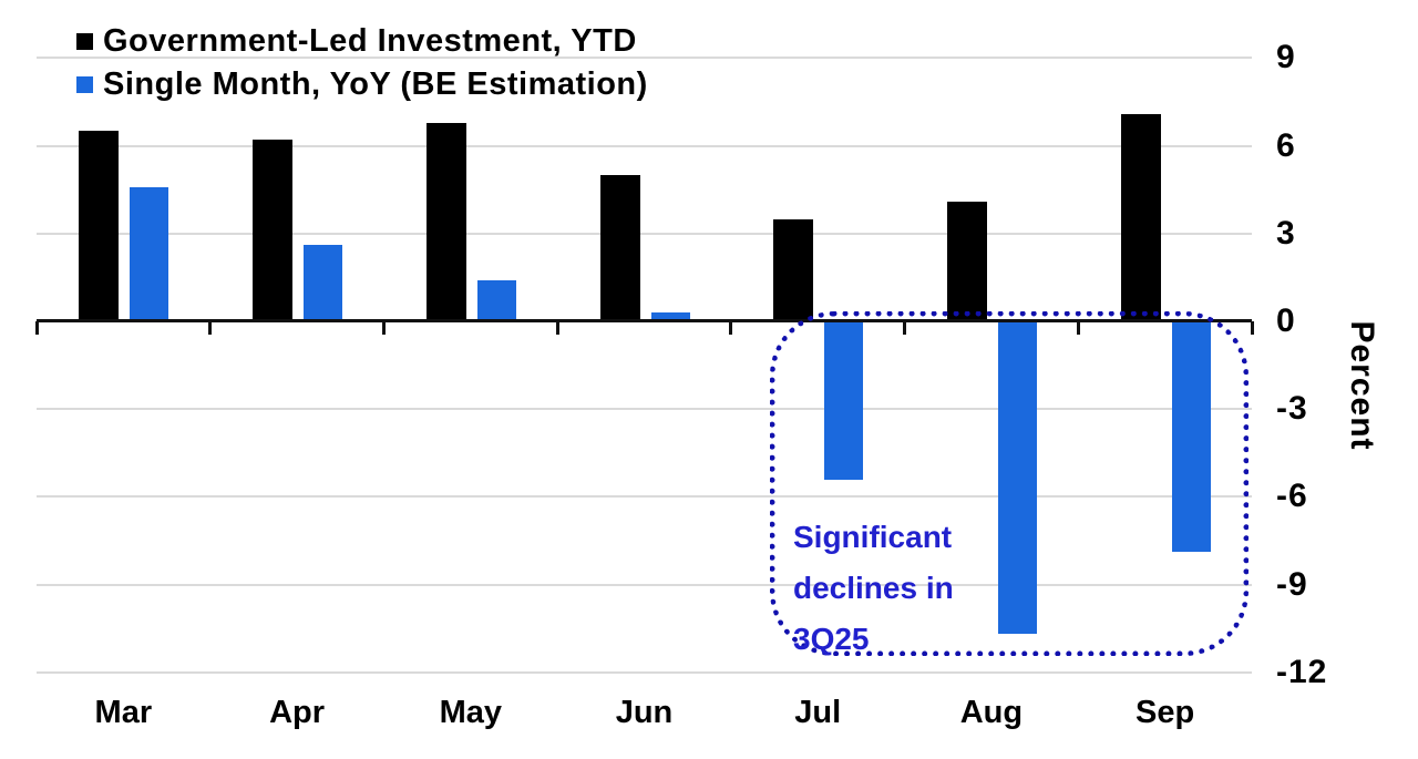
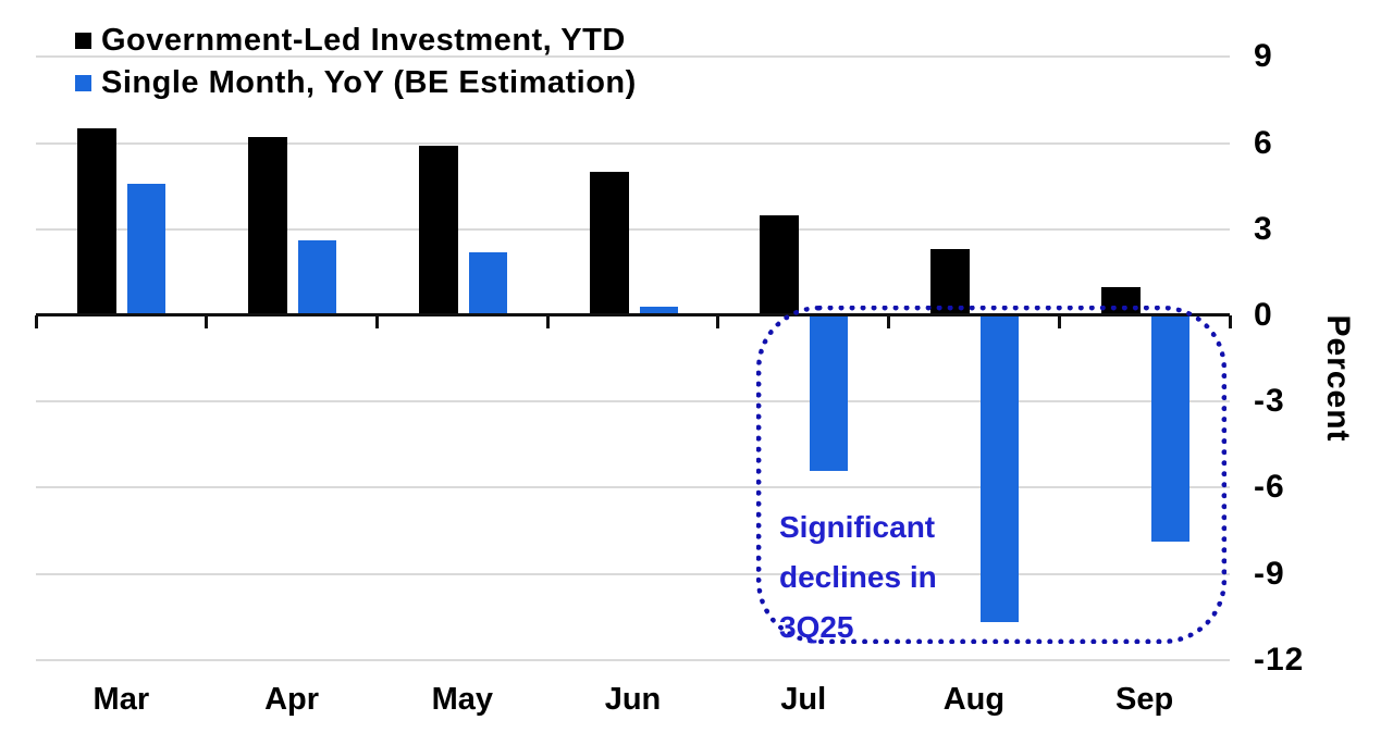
Government-Led Investment, YTD/May: 6.8 -> 5.9
Single Month, YoY (BE Estimation)/May: 1.4 -> 2.2
Government-Led Investment, YTD/Aug: 4.1 -> 2.3
Government-Led Investment, YTD/Sep: 7.1 -> 1.0
